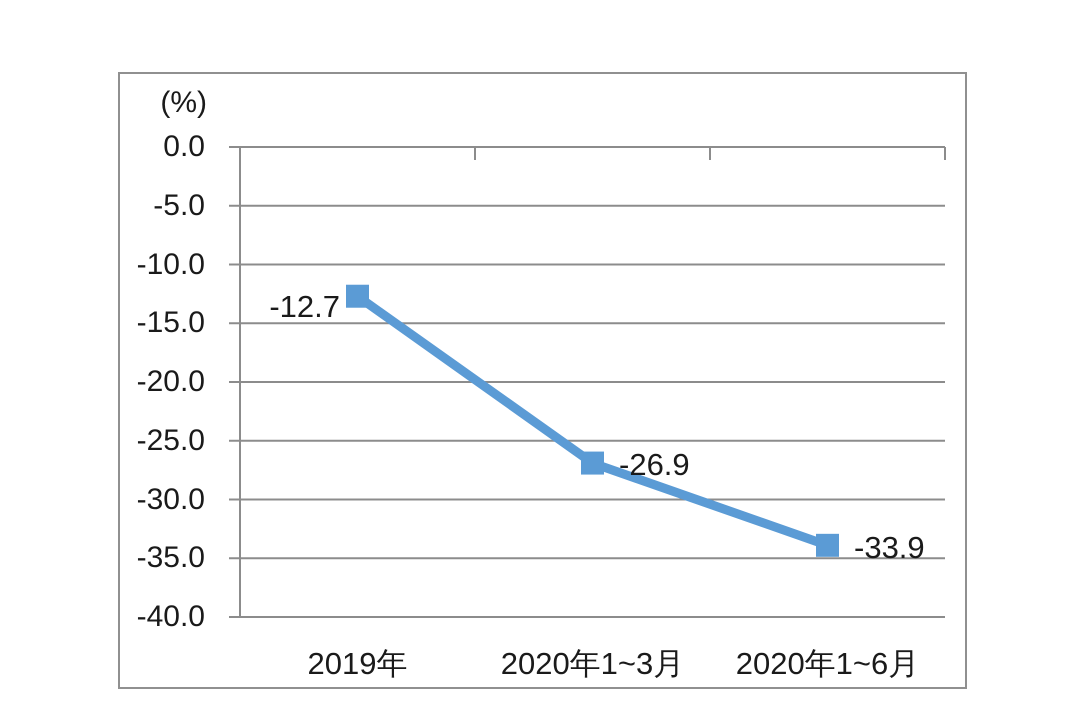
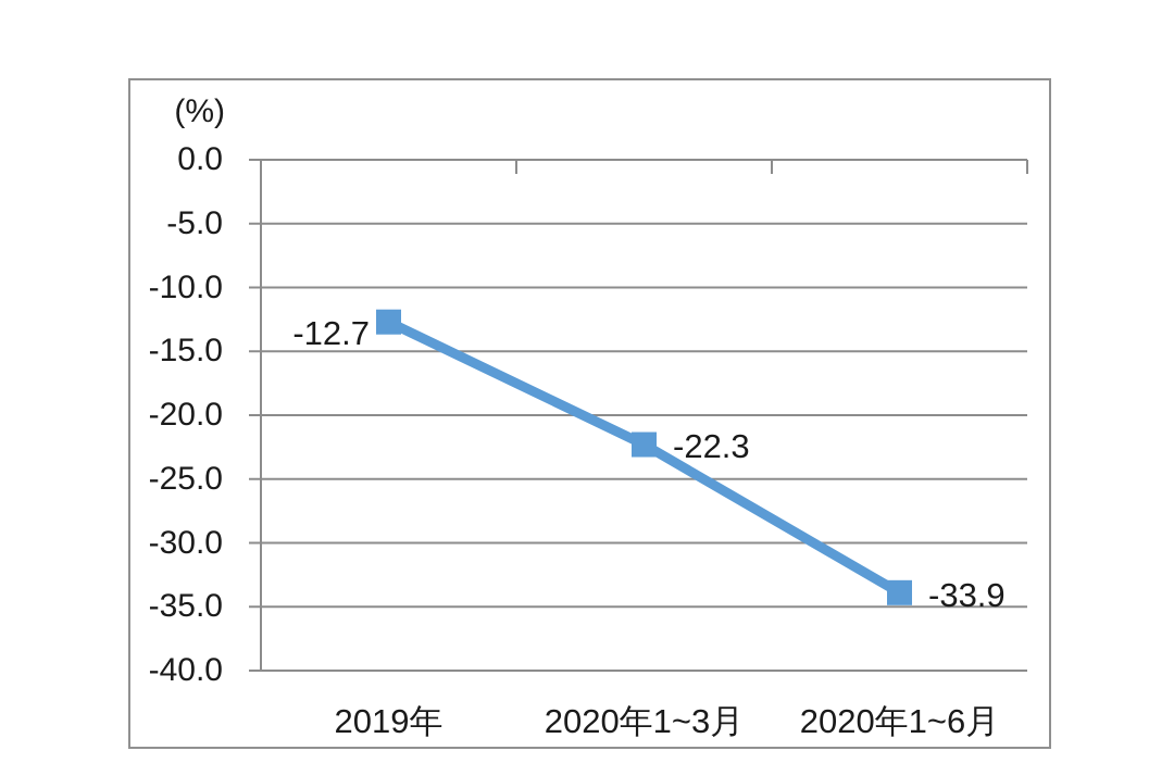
2020年1~3月: -26.9 -> -22.3
